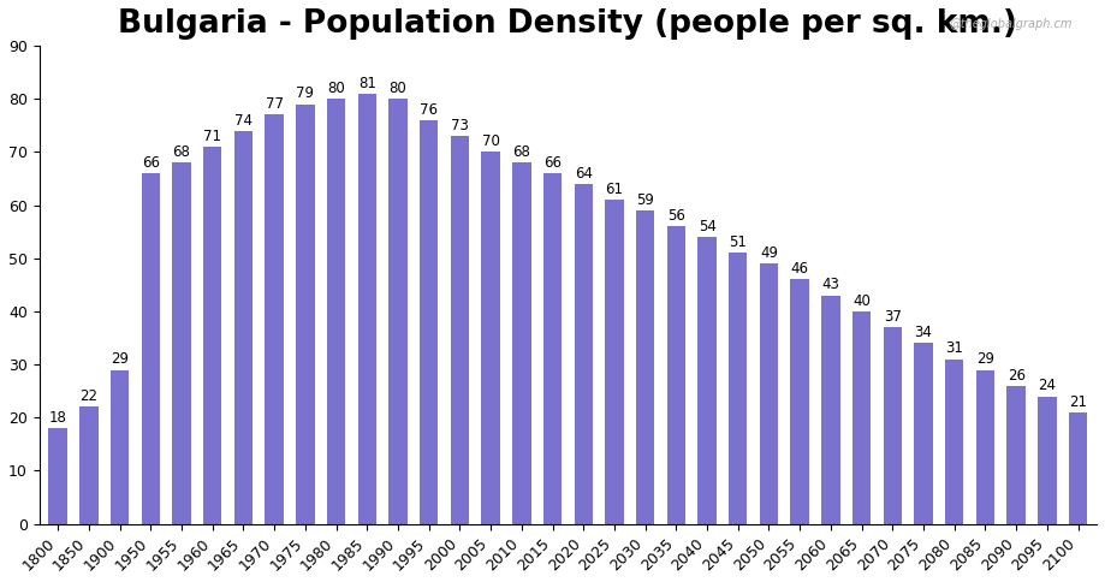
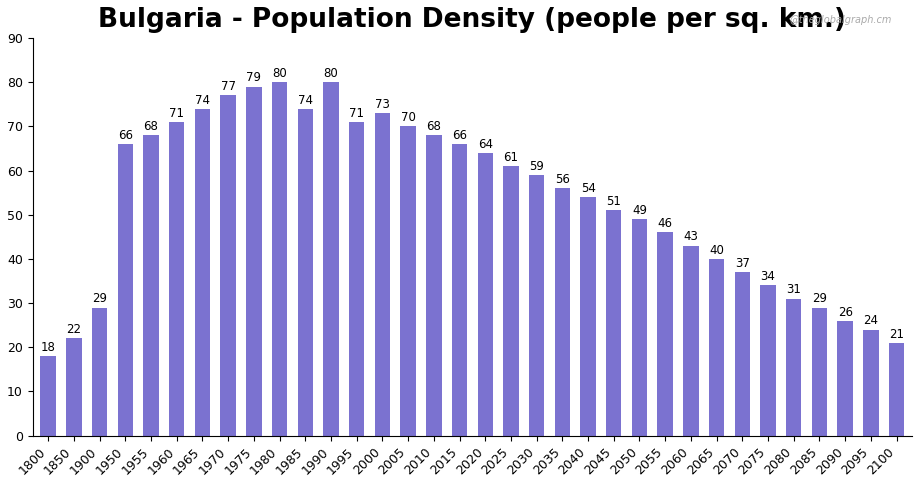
1985: 81 -> 74
1995: 76 -> 71
